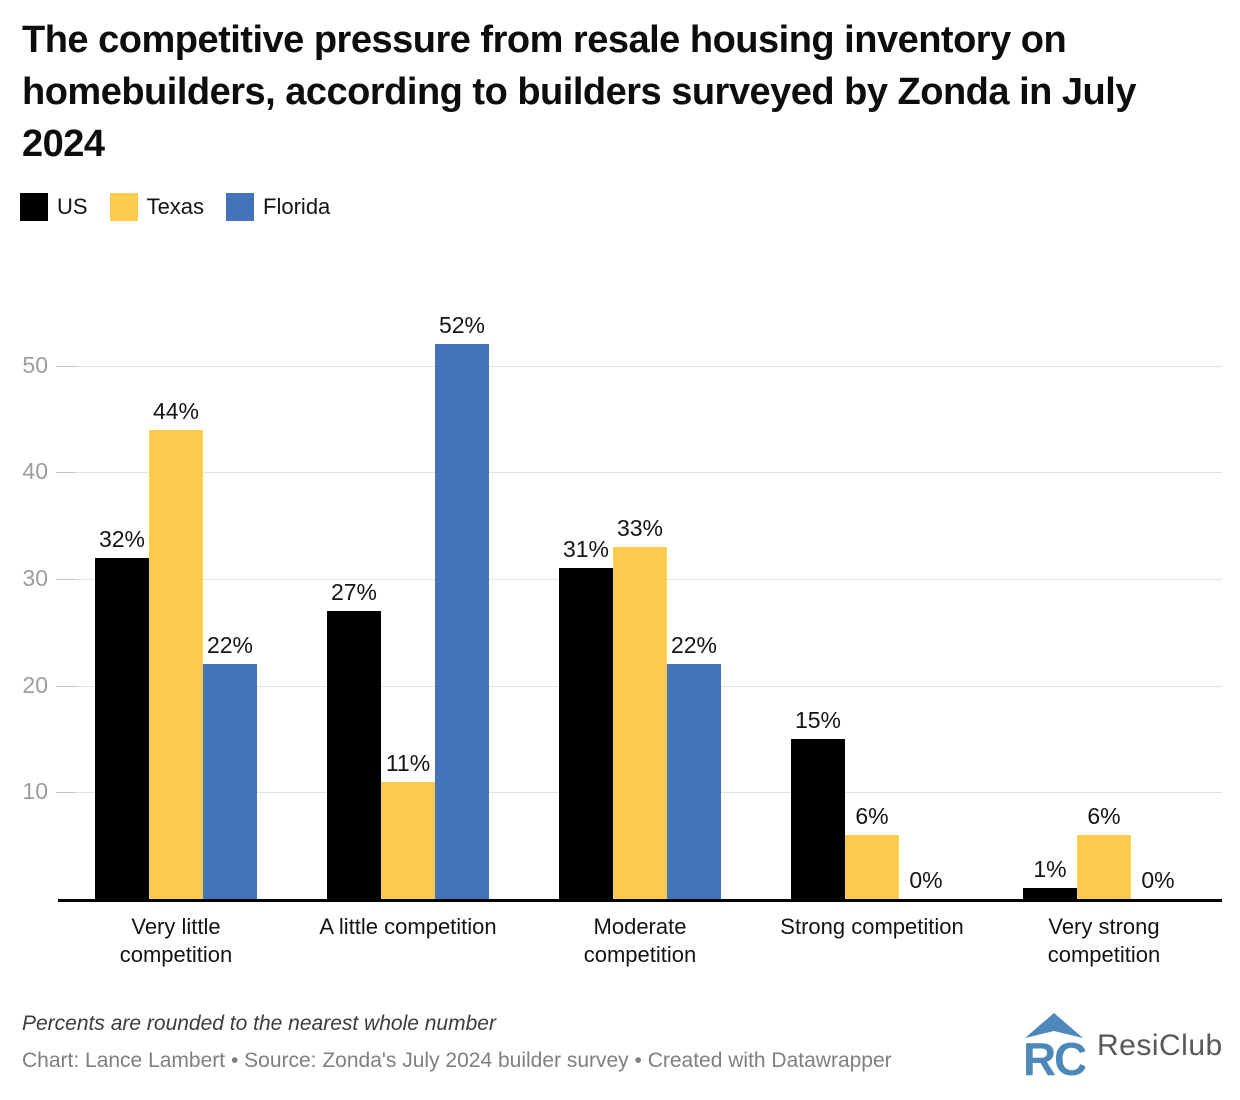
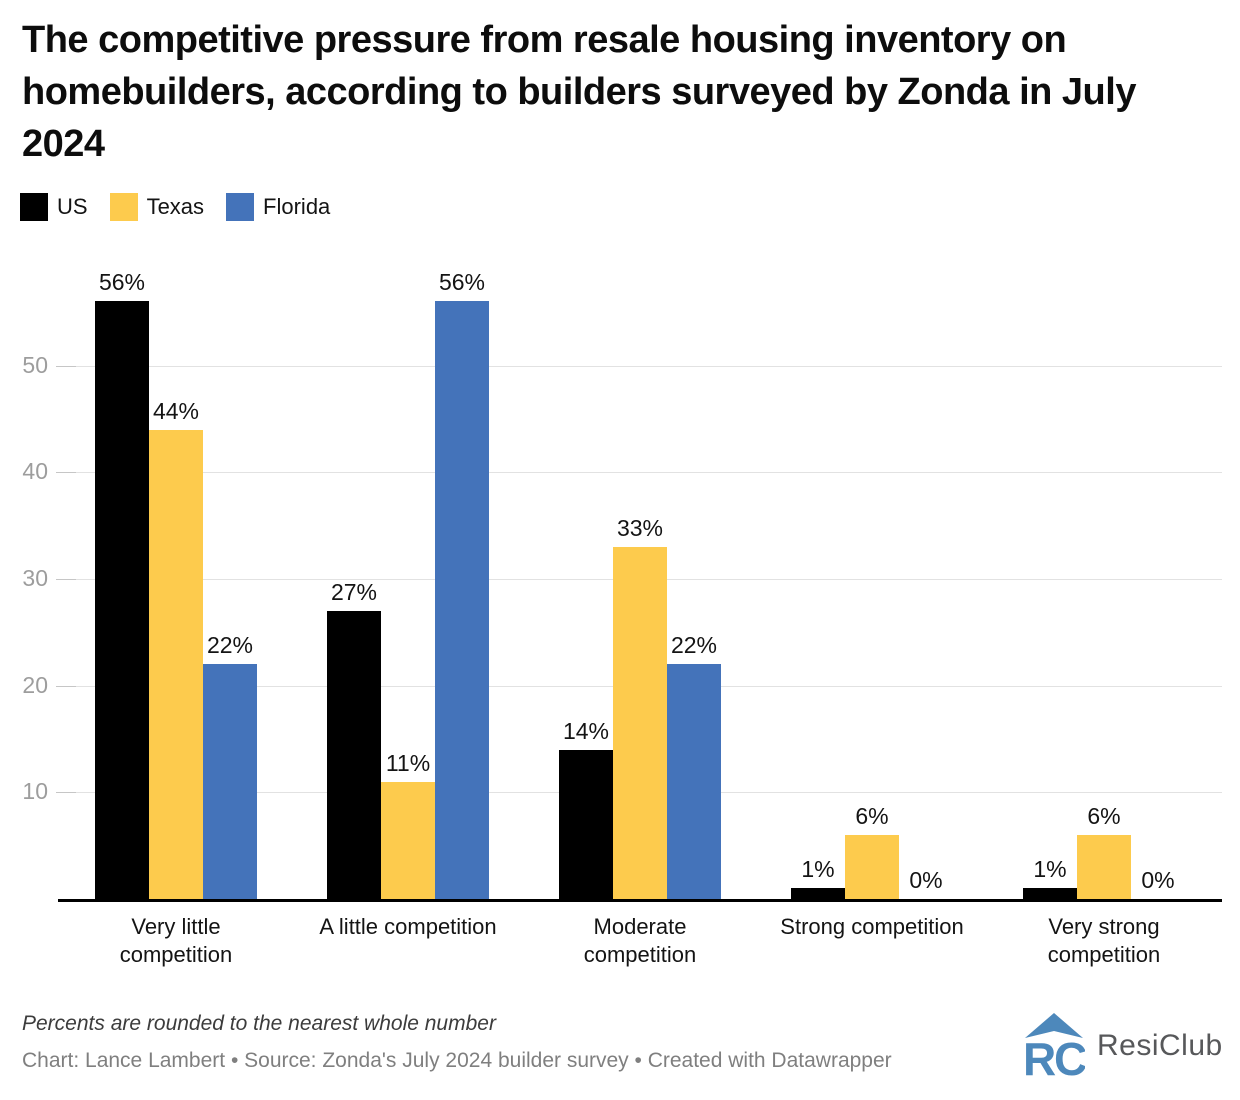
US/Very little competition: 32% -> 56%
Florida/A little competition: 52% -> 56%
US/Moderate competition: 31% -> 14%
US/Strong competition: 15% -> 1%
